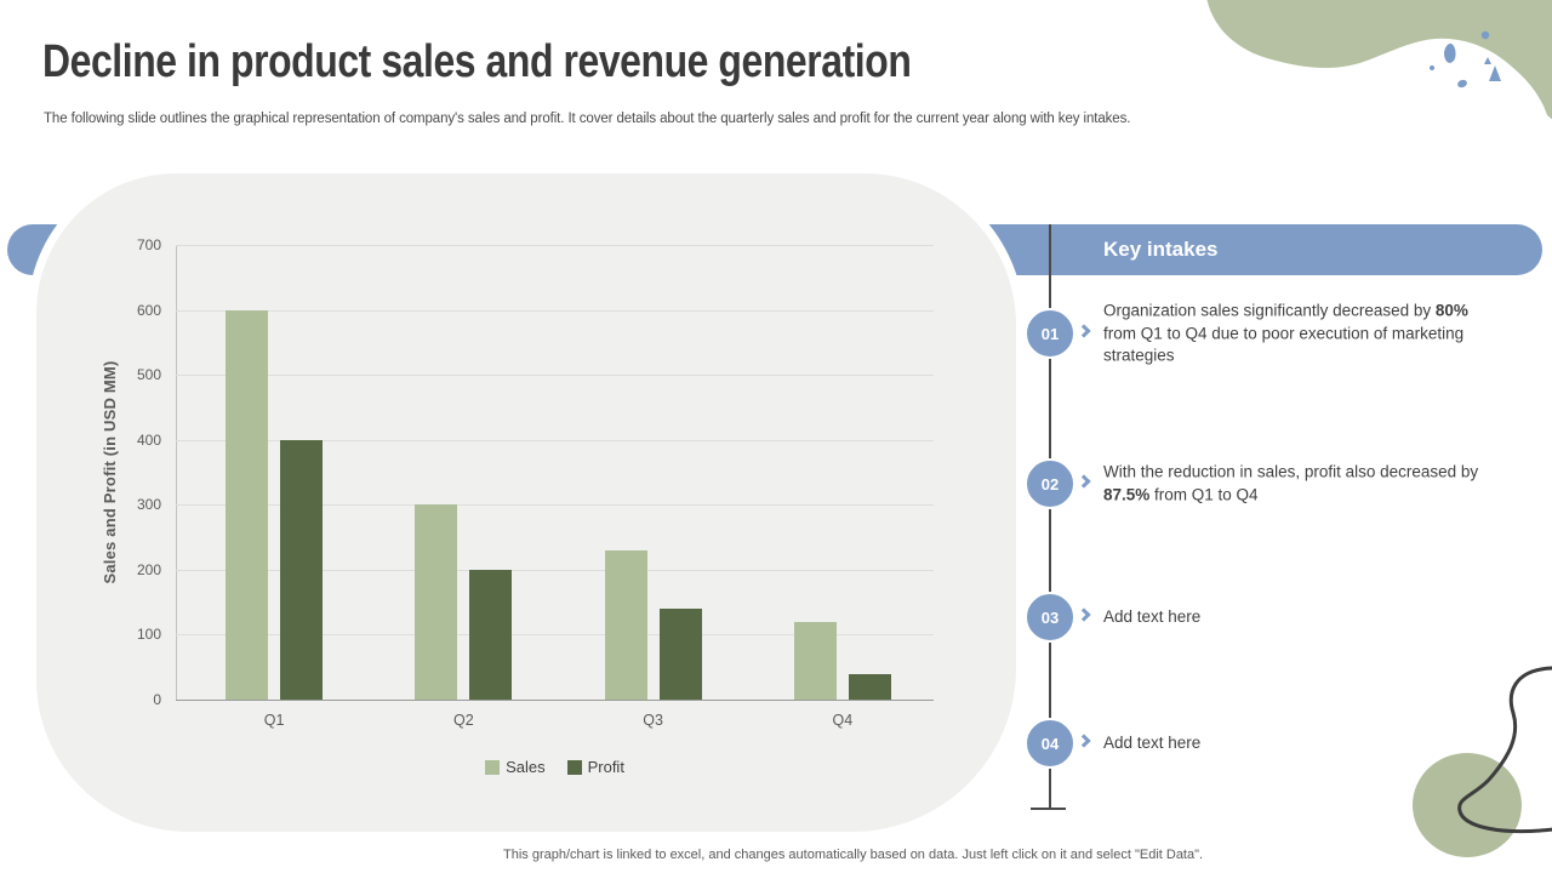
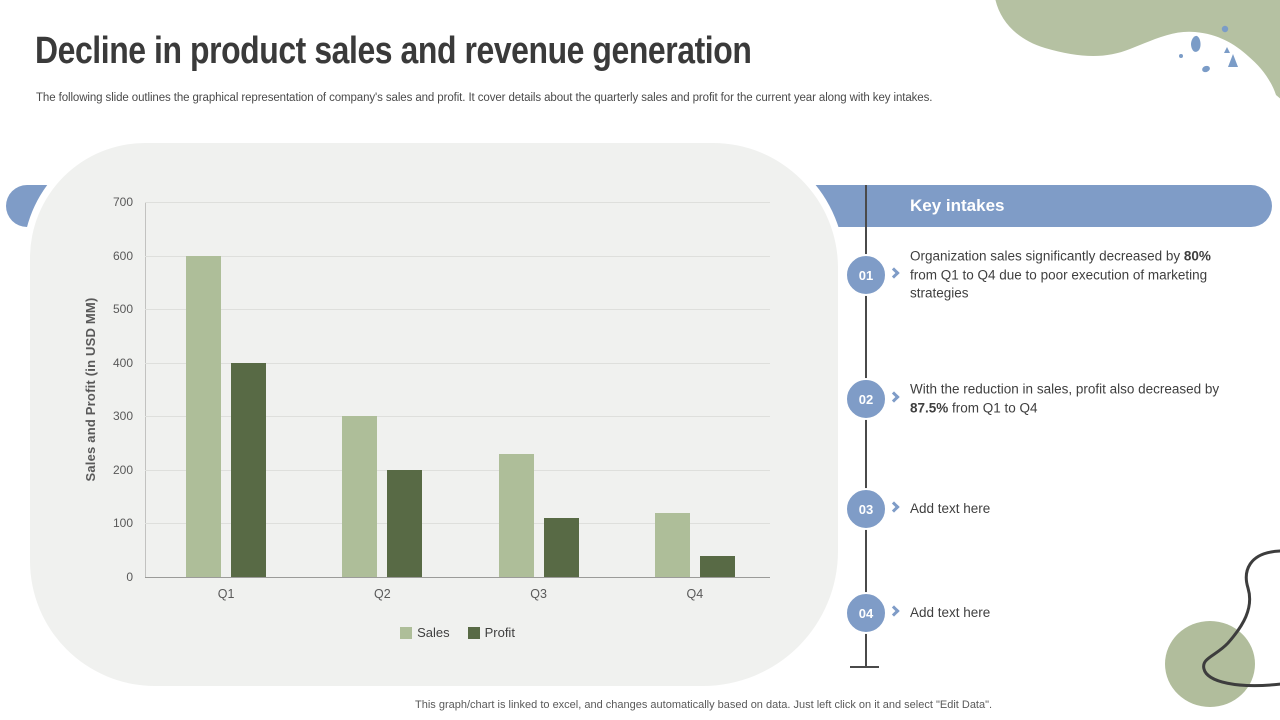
Profit/Q3: 140 -> 110
